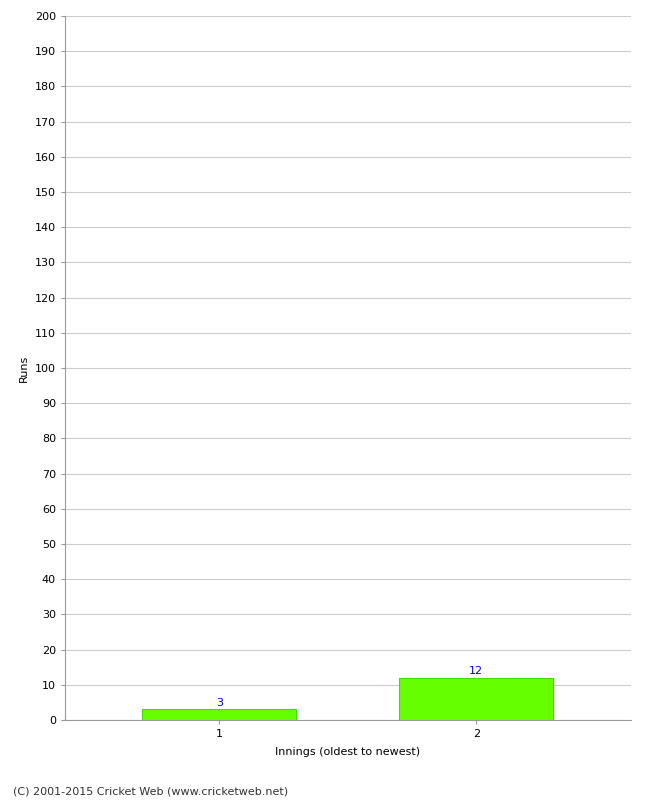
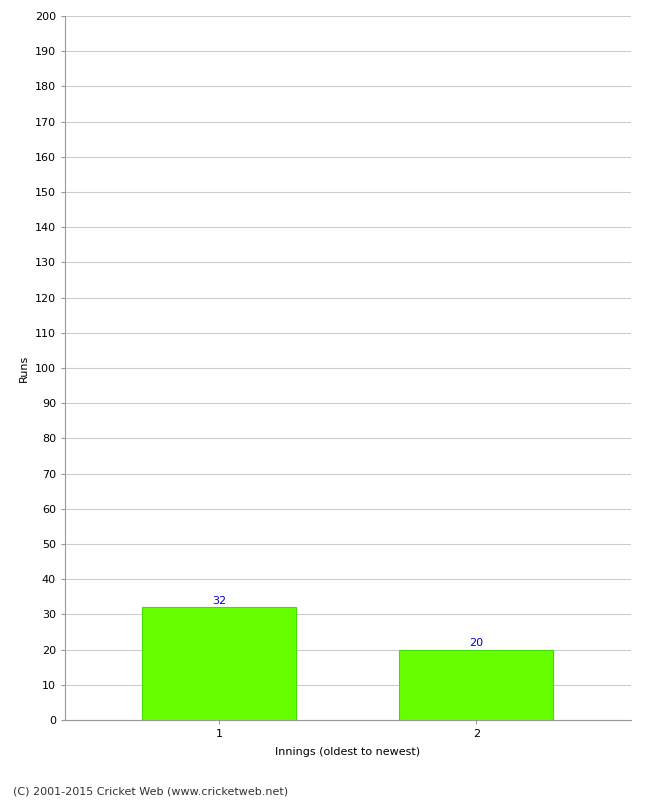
1: 3 -> 32
2: 12 -> 20
